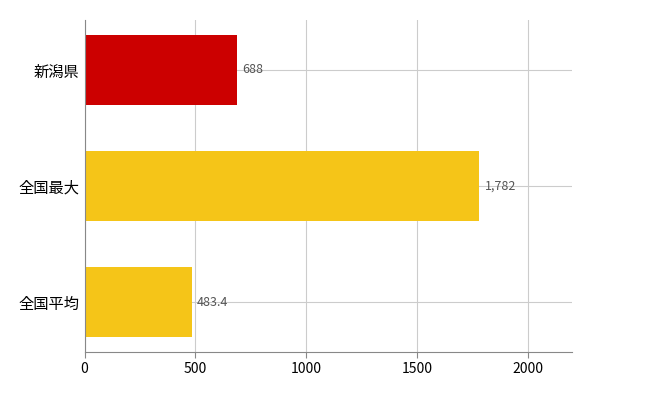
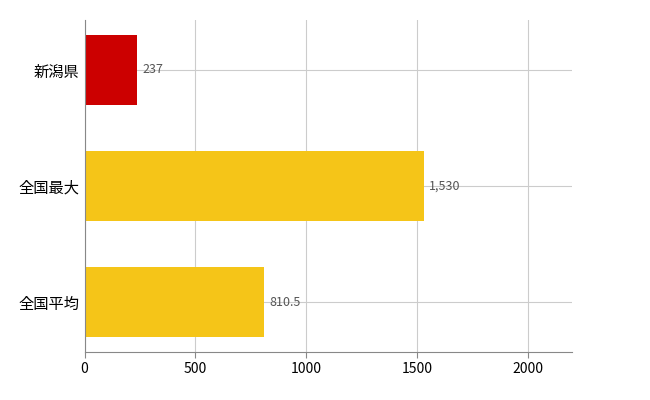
新潟県: 688 -> 237
全国最大: 1,782 -> 1,530
全国平均: 483.4 -> 810.5
